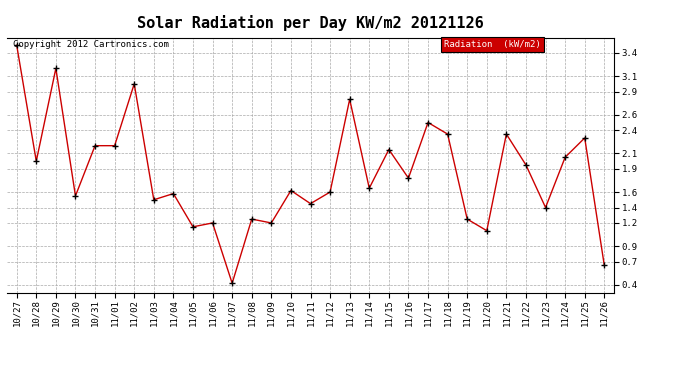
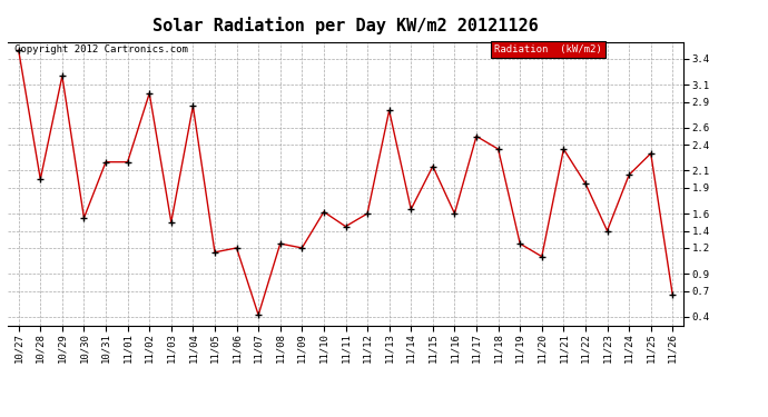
11/04: 1.58 -> 2.85
11/16: 1.78 -> 1.60
